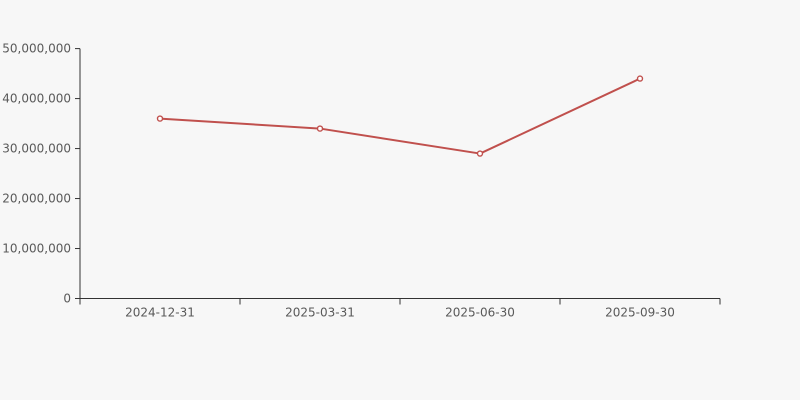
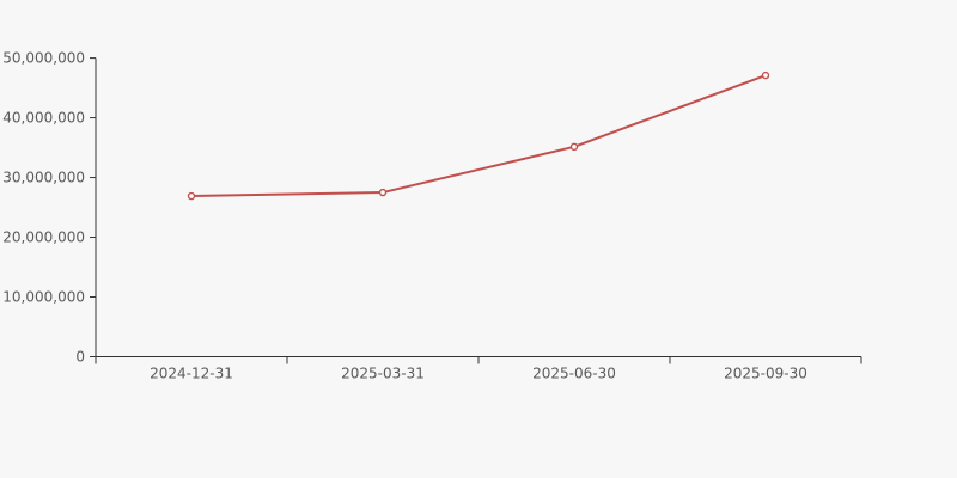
2024-12-31: 36000000 -> 27000000
2025-03-31: 34000000 -> 28000000
2025-06-30: 29000000 -> 35000000
2025-09-30: 44000000 -> 47000000
